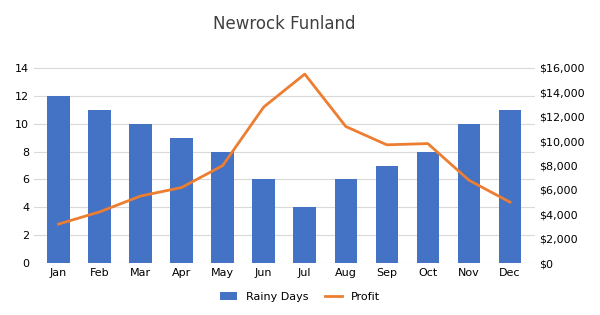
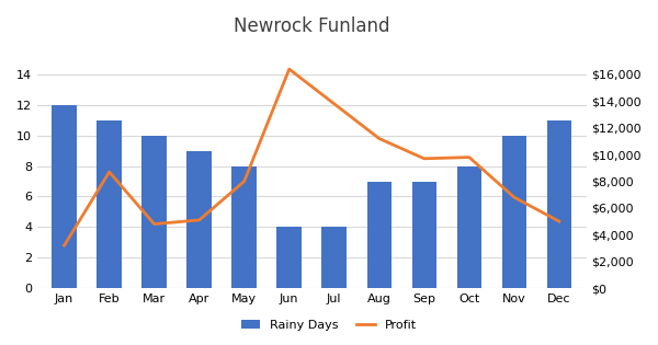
Profit/Feb: $4,200 -> $8,700
Profit/Mar: $5,500 -> $4,800
Profit/Apr: $6,200 -> $5,100
Rainy Days/Jun: 6 -> 4
Profit/Jun: $12,800 -> $16,400
Profit/Jul: $15,500 -> $13,800
Rainy Days/Aug: 6 -> 7
